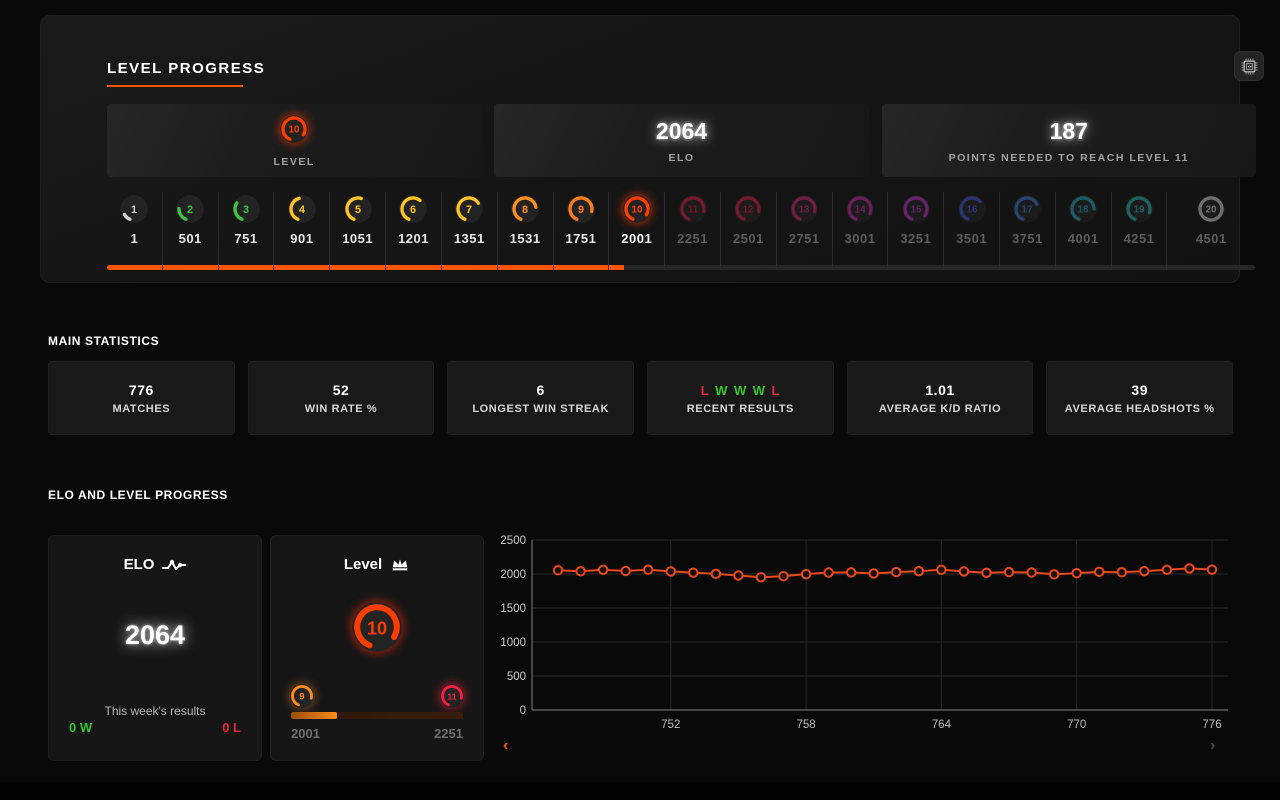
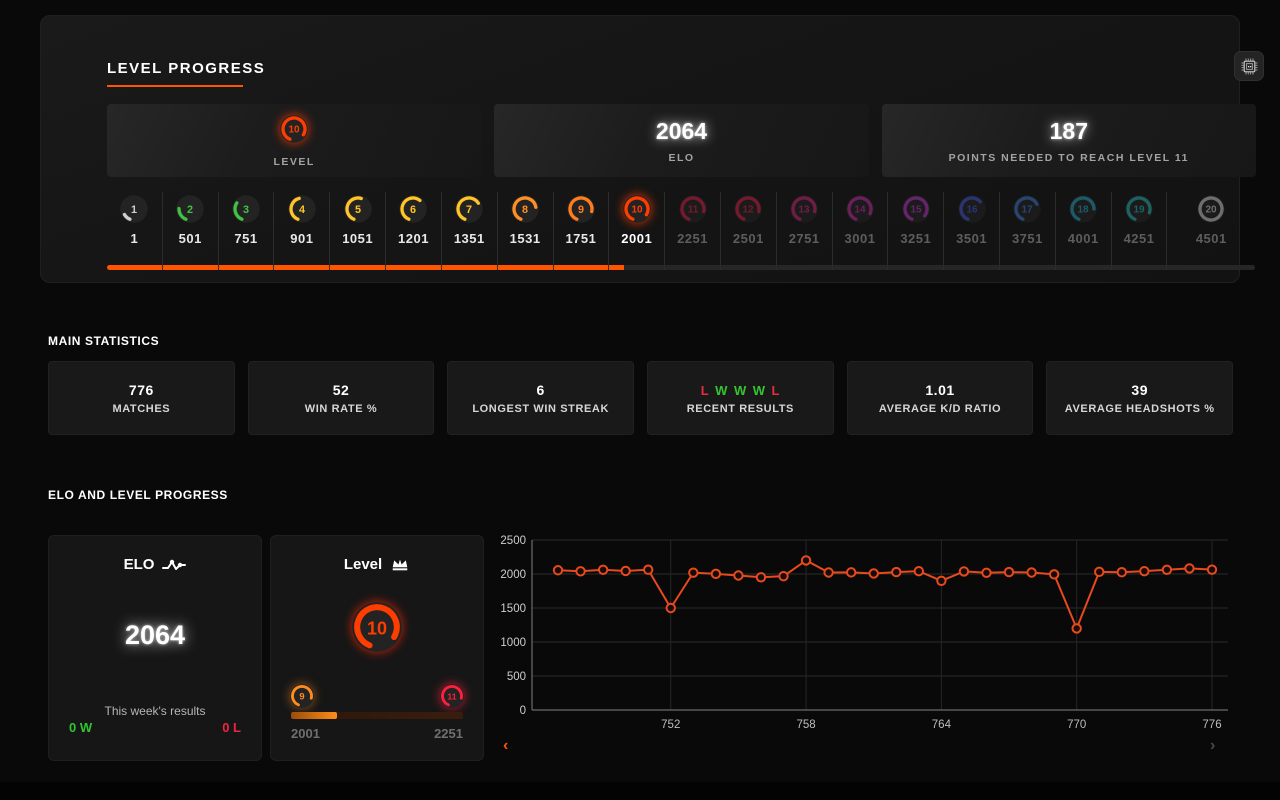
752: 2000 -> 1500
758: 2000 -> 2200
764: 2100 -> 1900
770: 2000 -> 1200
